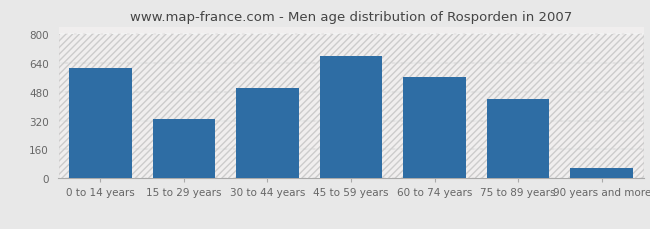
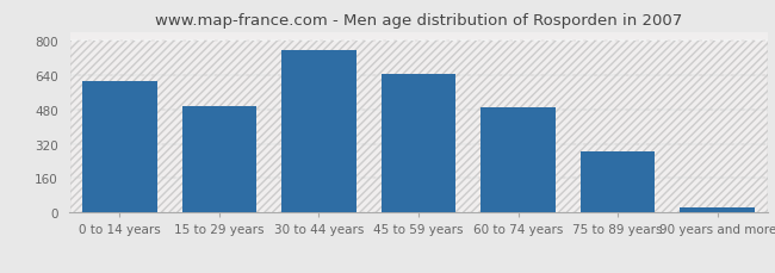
15 to 29 years: 330 -> 500
30 to 44 years: 500 -> 760
45 to 59 years: 680 -> 640
60 to 74 years: 560 -> 490
75 to 89 years: 440 -> 280
90 years and more: 60 -> 20
